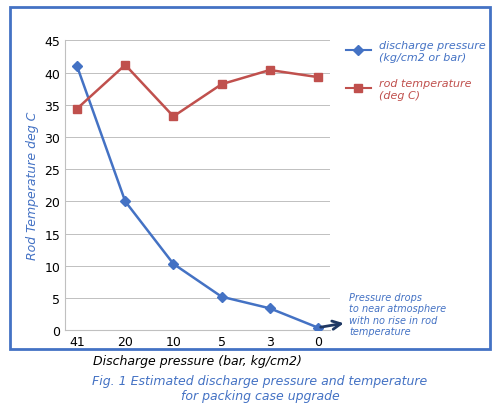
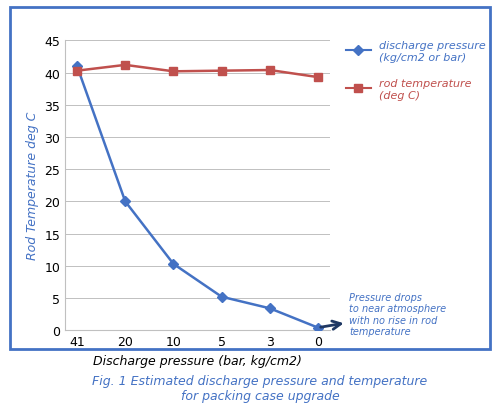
rod temperature (deg C)/41: 34.4 -> 40.3
rod temperature (deg C)/10: 33.2 -> 40.2
rod temperature (deg C)/5: 38.2 -> 40.3
